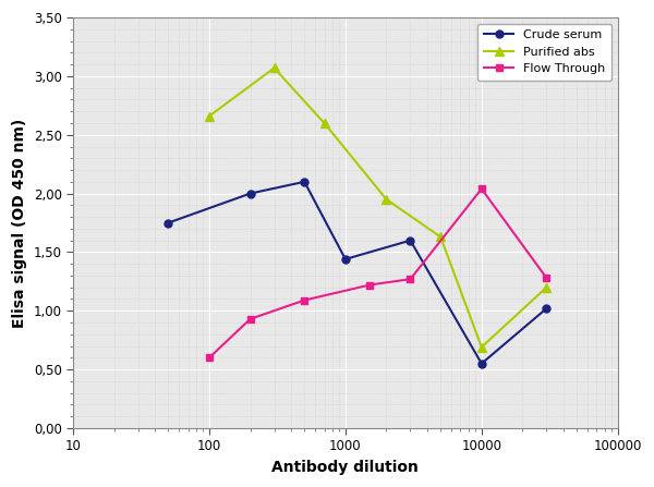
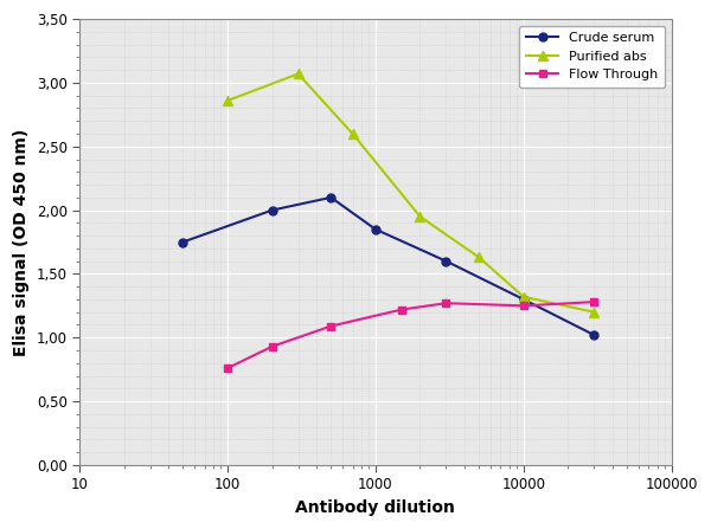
Purified abs/100: 2,66 -> 2,86
Flow Through/100: 0,60 -> 0,76
Crude serum/1000: 1,44 -> 1,85
Crude serum/10000: 0,55 -> 1,30
Purified abs/10000: 0,69 -> 1,32
Flow Through/10000: 2,04 -> 1,25
